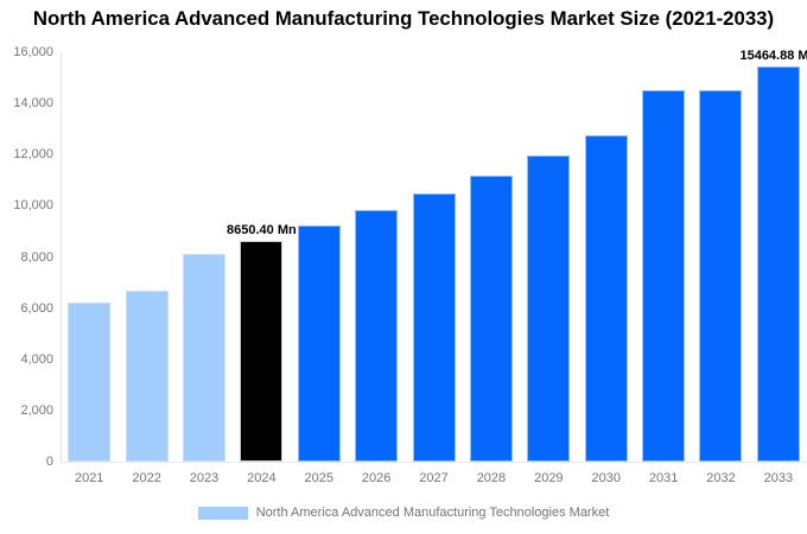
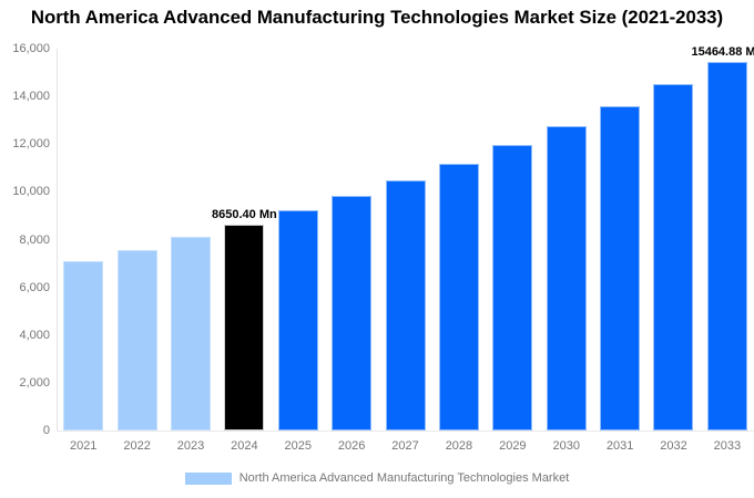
2021: 6200 -> 7100
2022: 6700 -> 7600
2031: 14500 -> 13600
